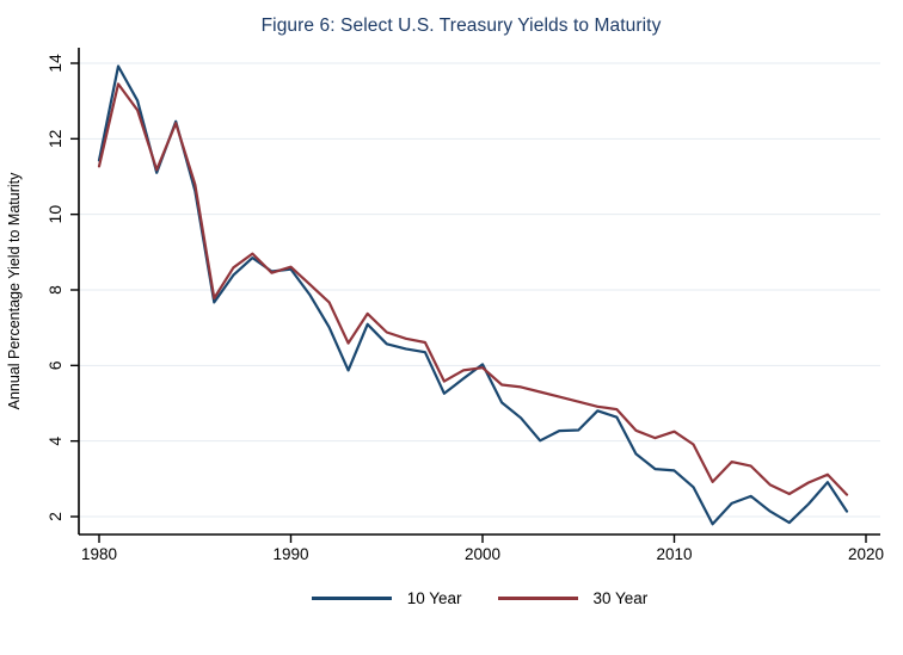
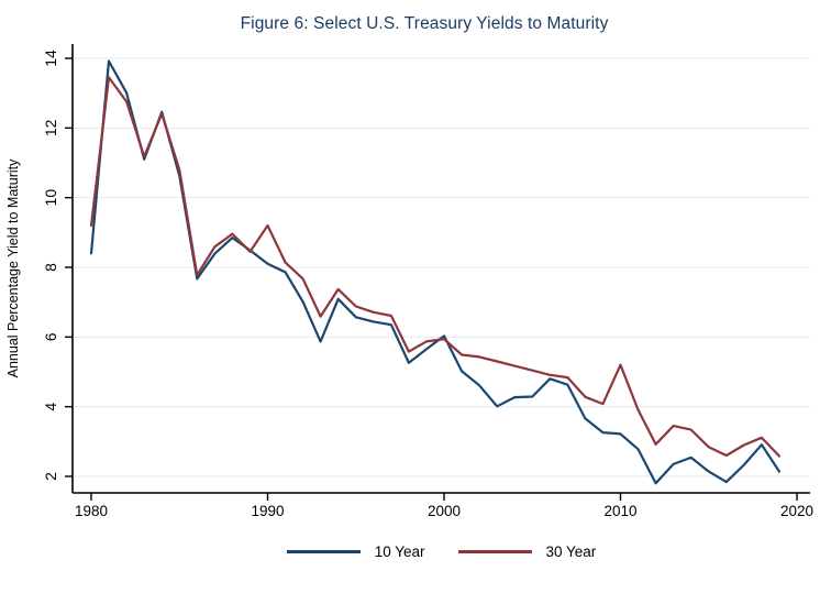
10 Year/1980: 11.4 -> 8.4
30 Year/1980: 11.3 -> 9.2
10 Year/1990: 8.6 -> 8.1
30 Year/1990: 8.6 -> 9.2
30 Year/2010: 4.2 -> 5.2
